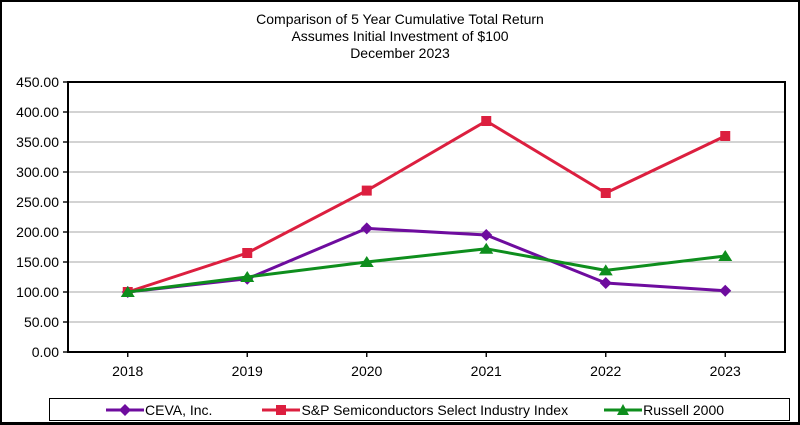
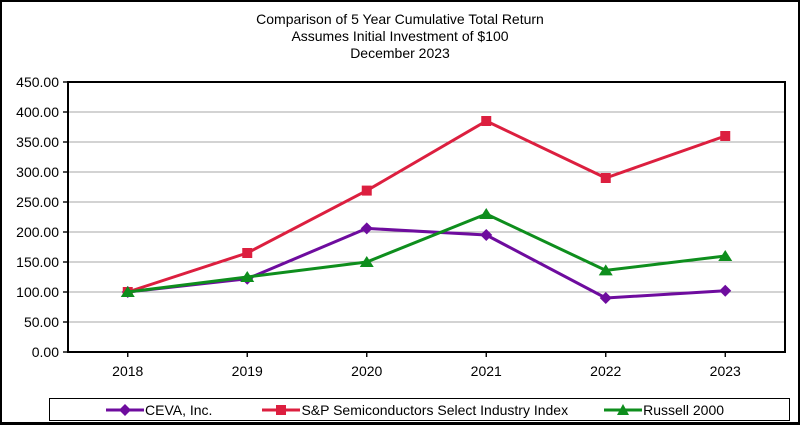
Russell 2000/2021: 170 -> 230
CEVA, Inc./2022: 120 -> 90
S&P Semiconductors Select Industry Index/2022: 260 -> 290
